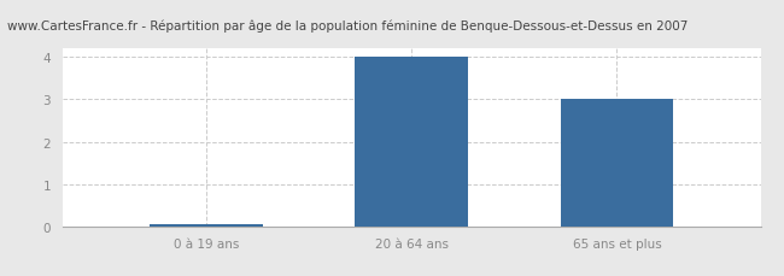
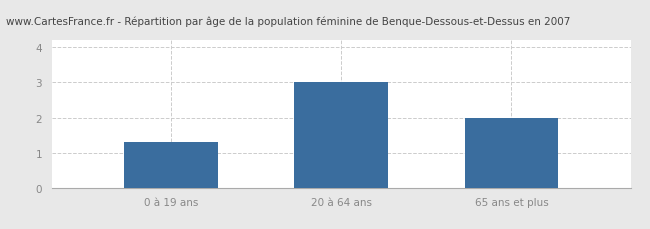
0 à 19 ans: 0.05 -> 1.30
20 à 64 ans: 4.00 -> 3.00
65 ans et plus: 3.00 -> 2.00
